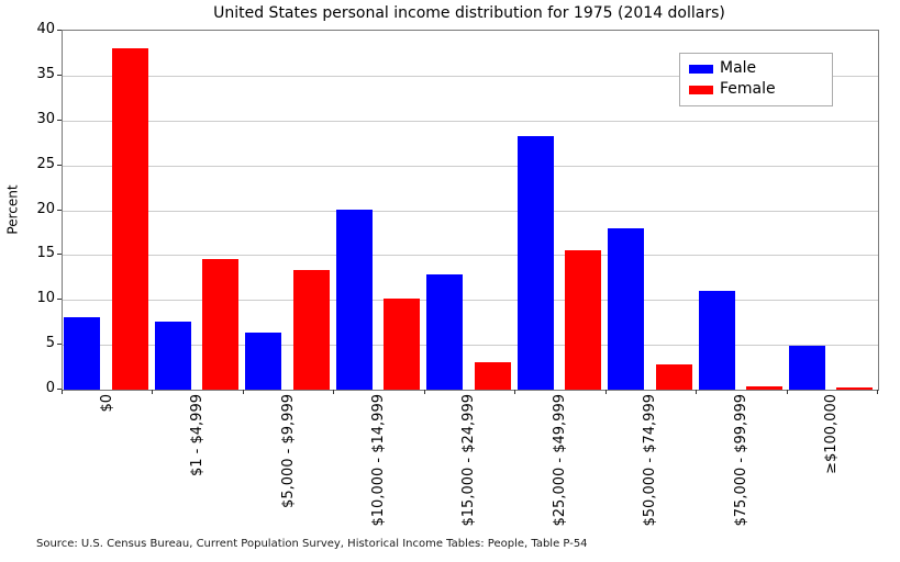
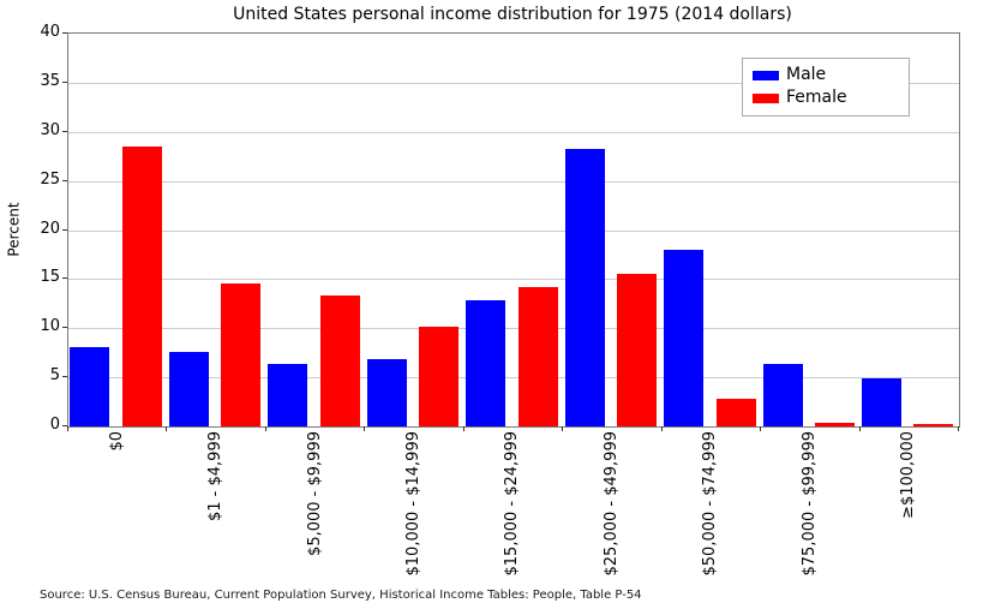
Female/$0: 38 -> 28
Male/$10,000 - $14,999: 20 -> 7
Female/$15,000 - $24,999: 3 -> 14
Male/$75,000 - $99,999: 11 -> 6
